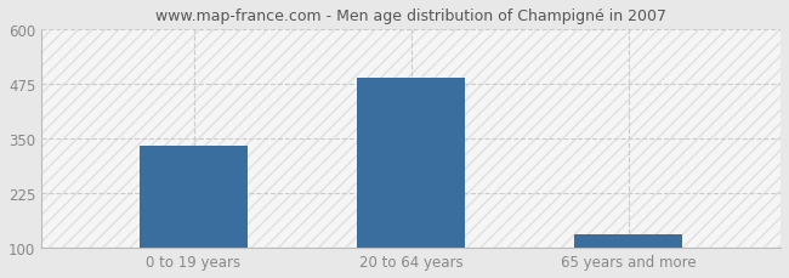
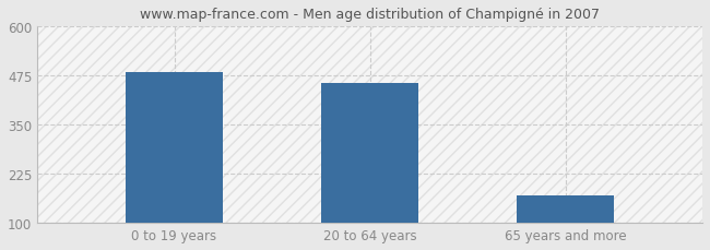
0 to 19 years: 335 -> 485
20 to 64 years: 490 -> 455
65 years and more: 130 -> 170
